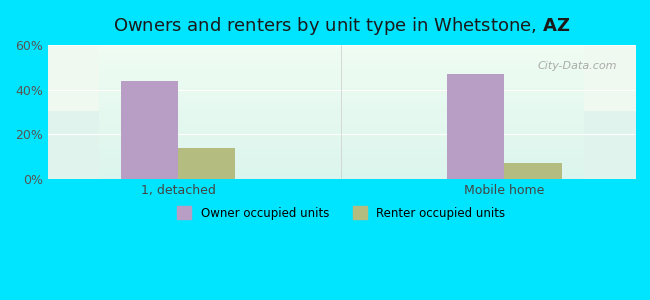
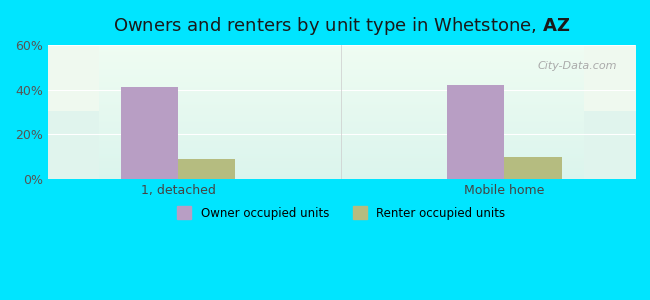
Owner occupied units/1, detached: 44% -> 41%
Renter occupied units/1, detached: 14% -> 9%
Owner occupied units/Mobile home: 47% -> 42%
Renter occupied units/Mobile home: 7% -> 10%
